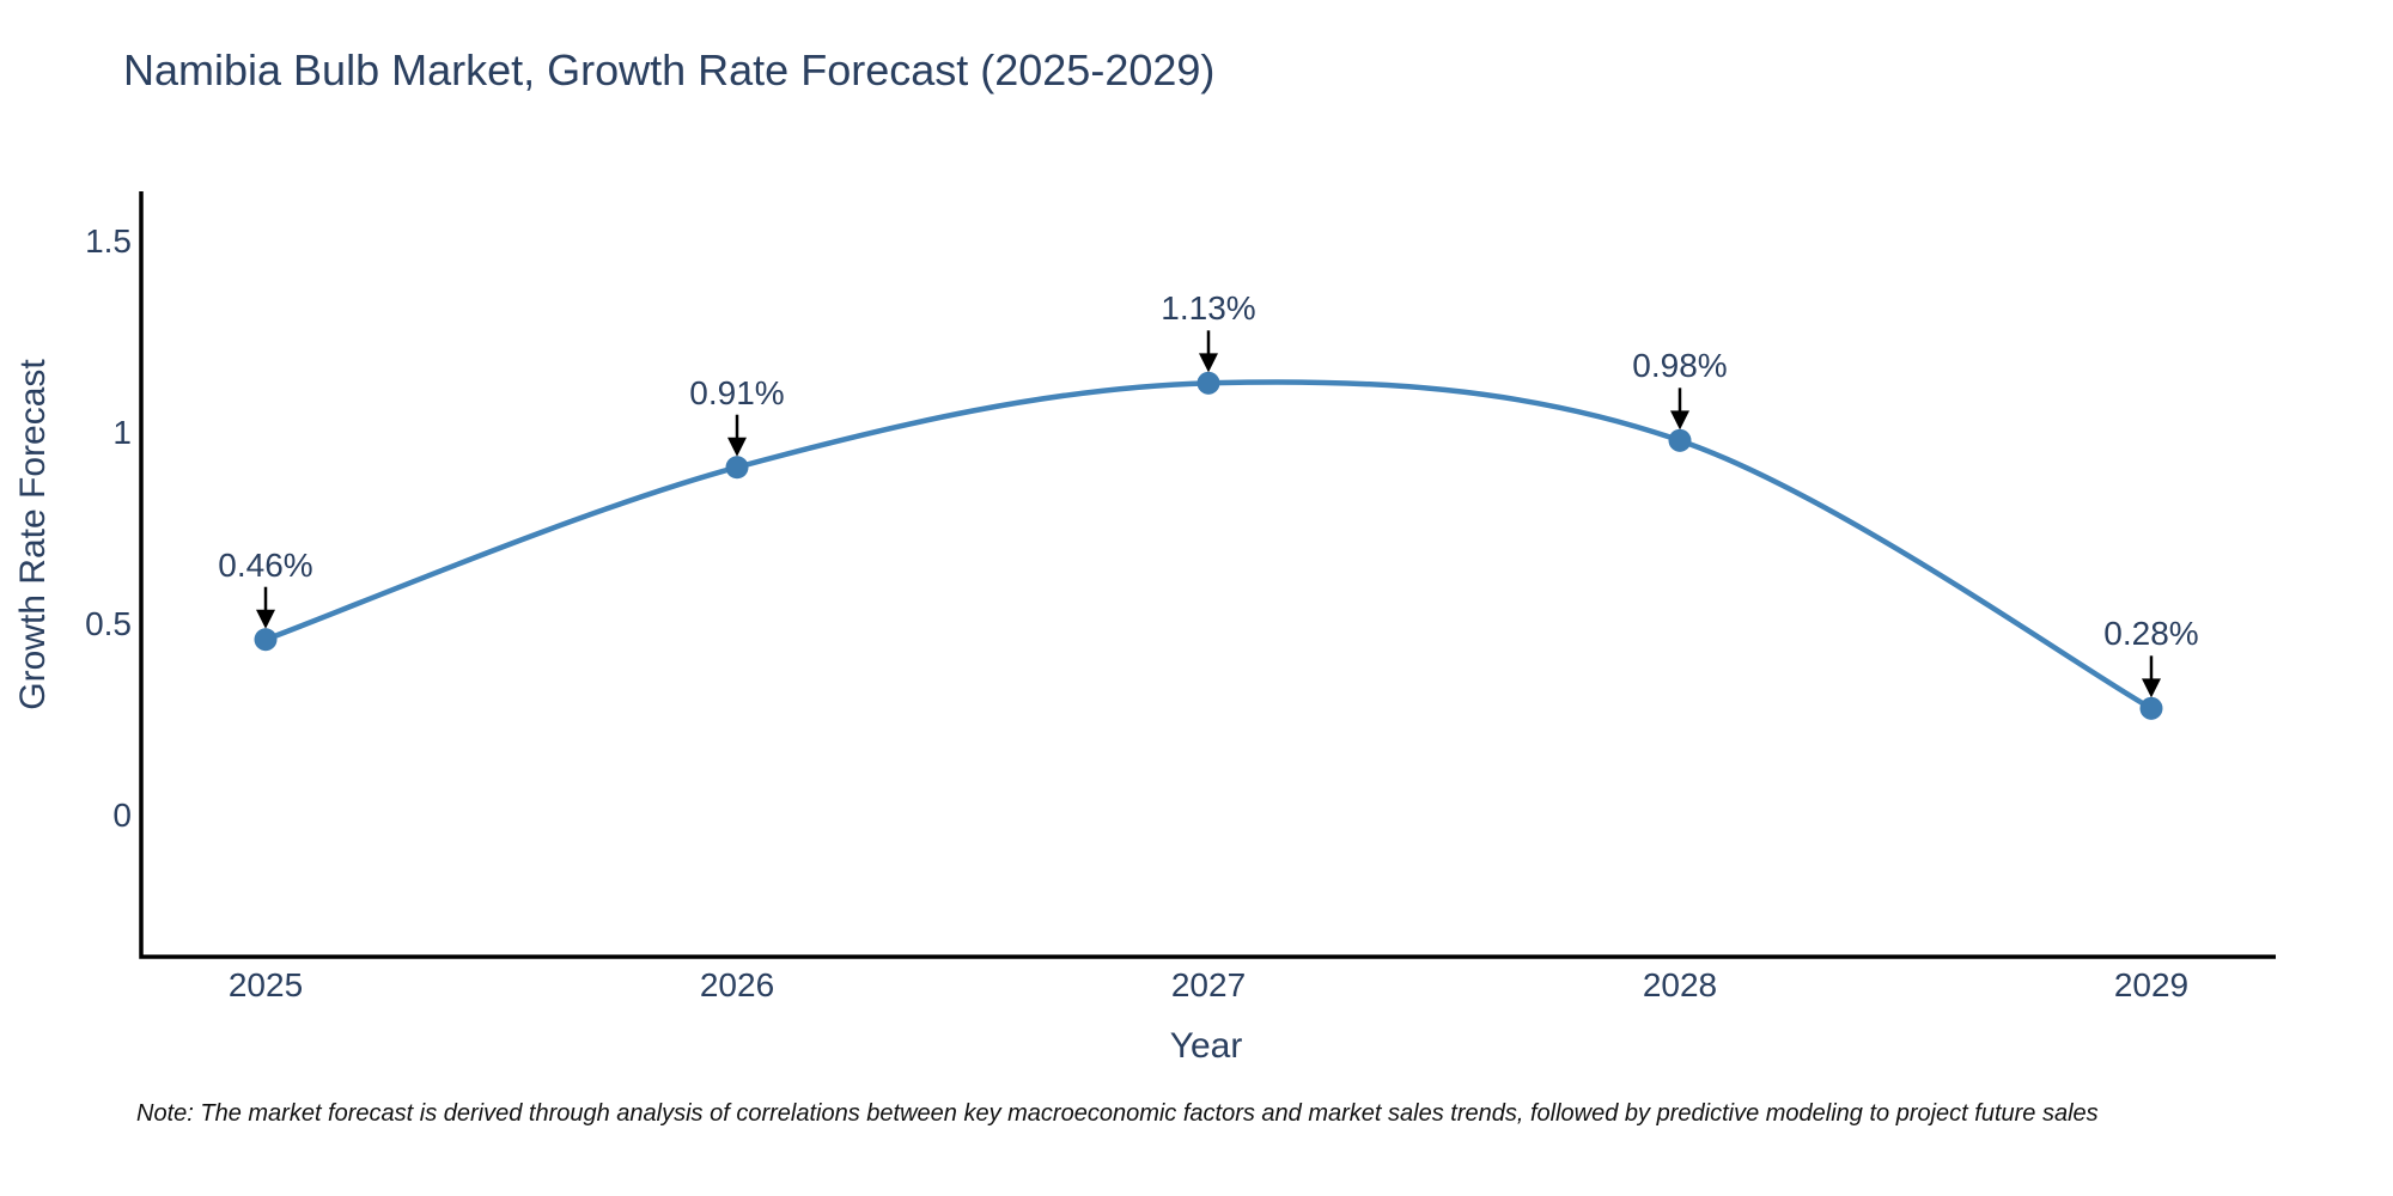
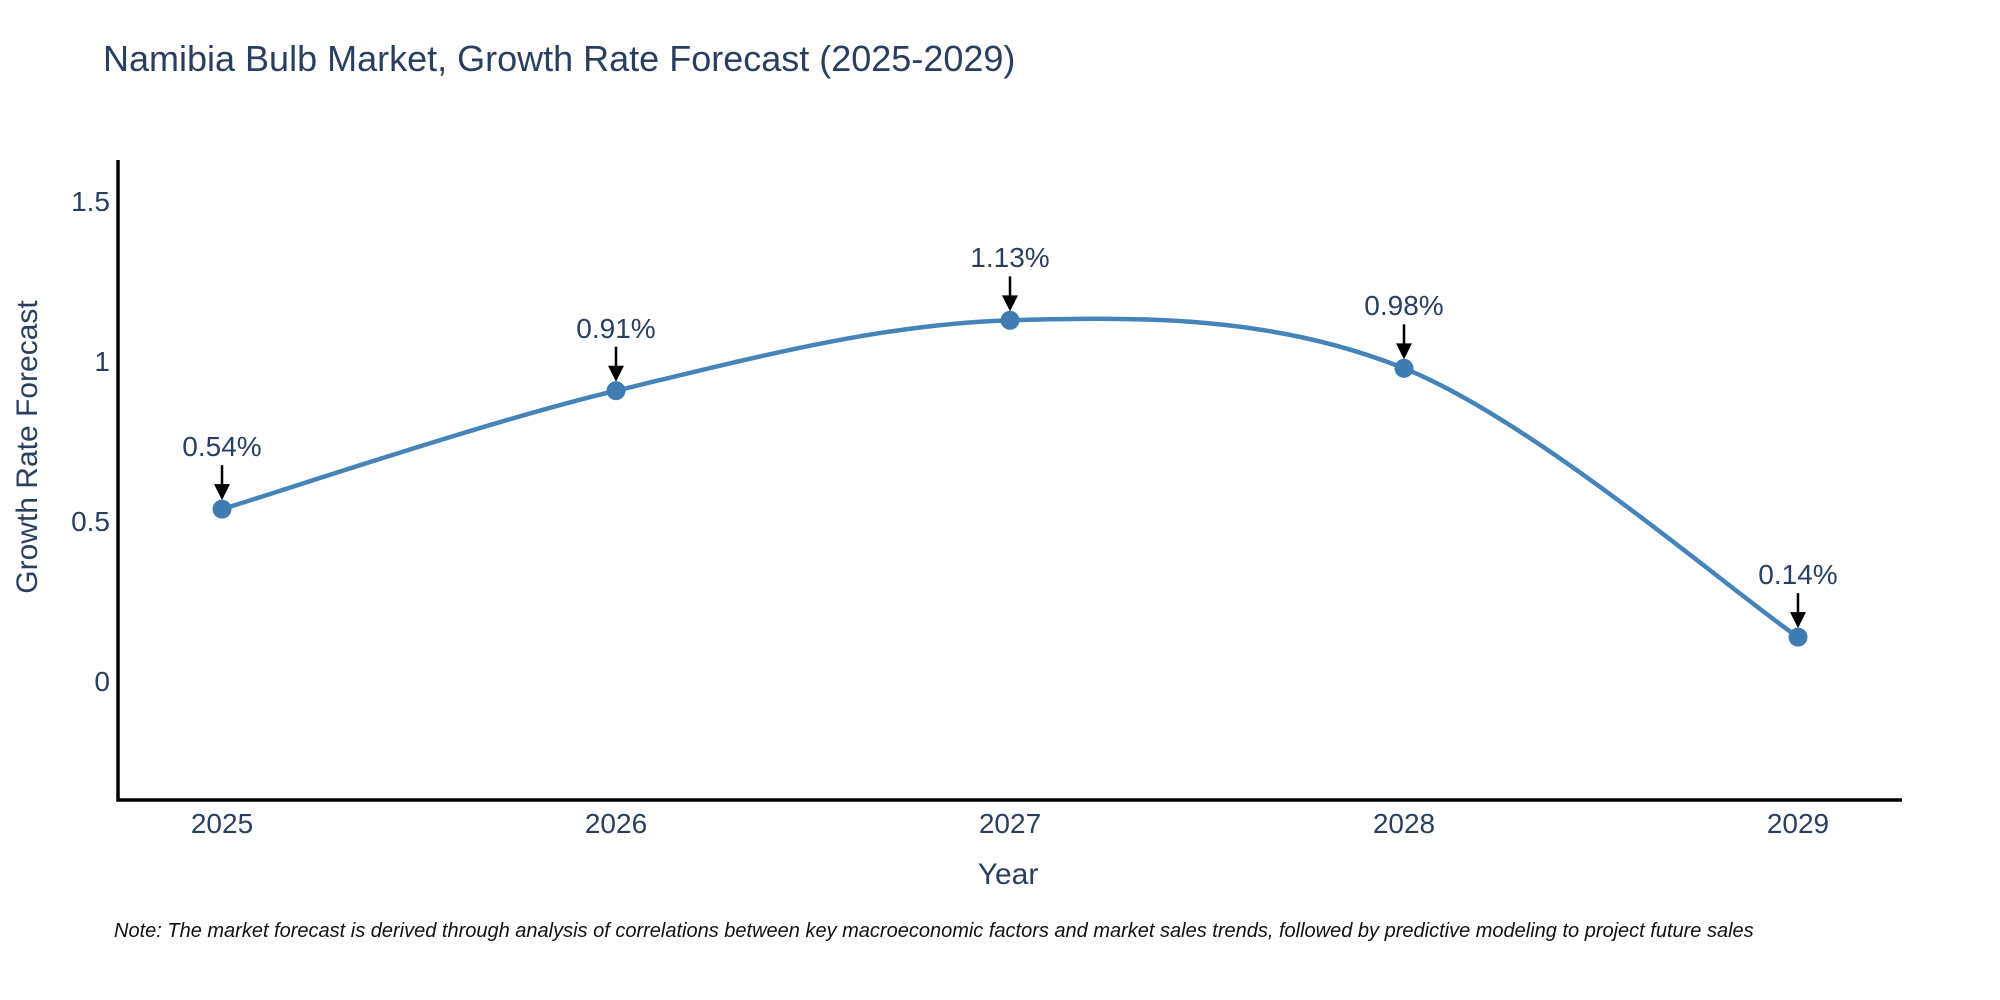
2025: 0.46% -> 0.54%
2029: 0.28% -> 0.14%
